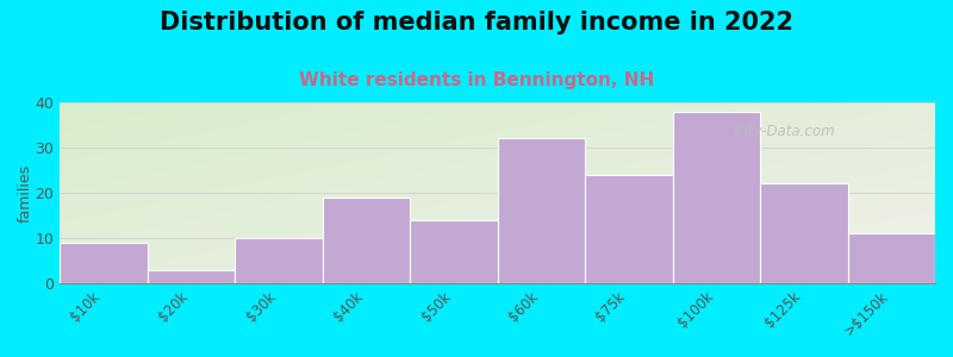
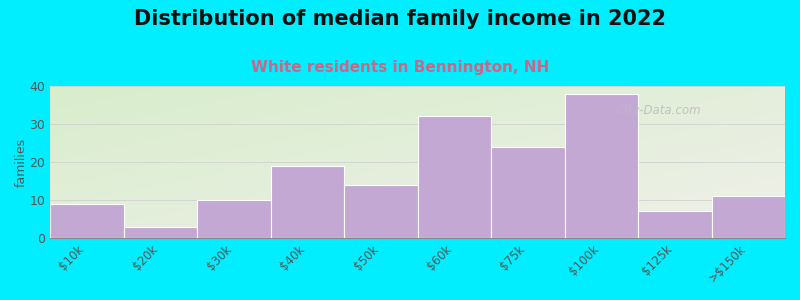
$125k: 22 -> 7
